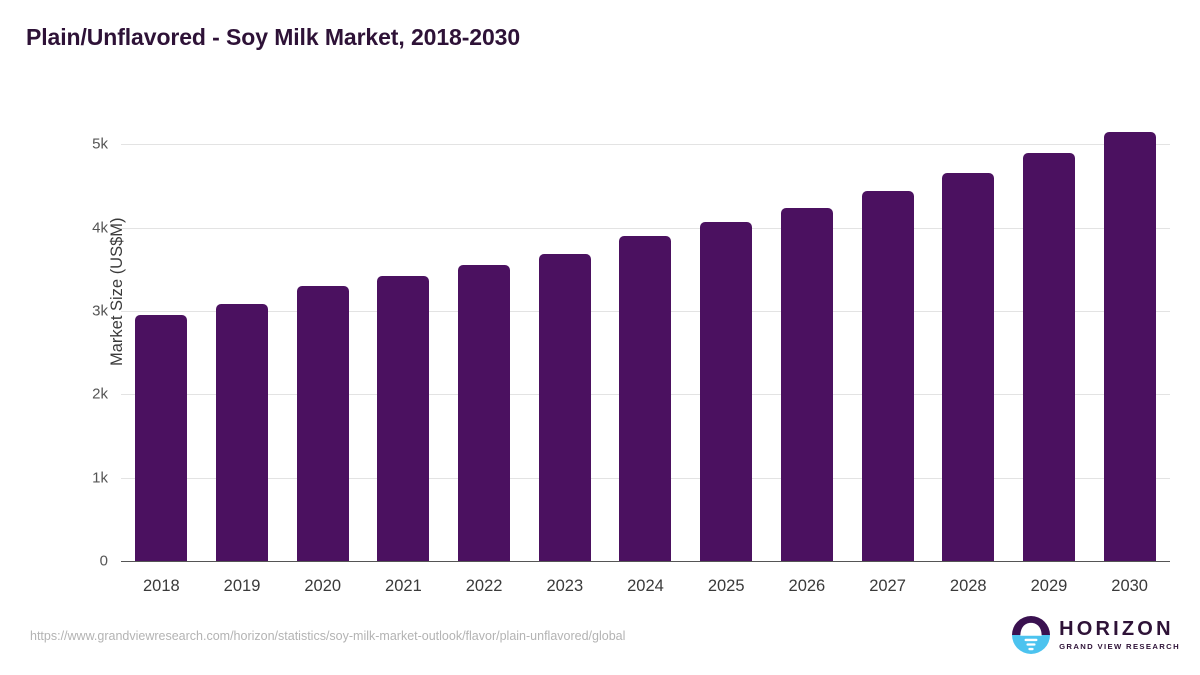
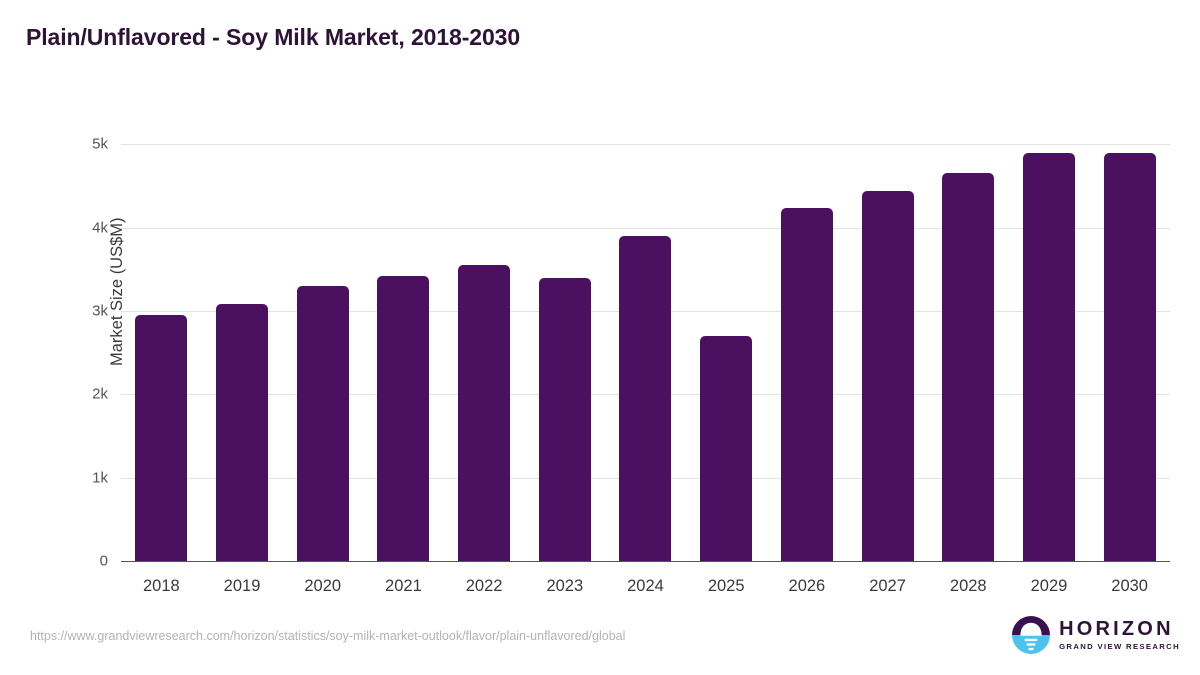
2023: 3.7k -> 3.4k
2025: 4.1k -> 2.7k
2030: 5.1k -> 4.9k
